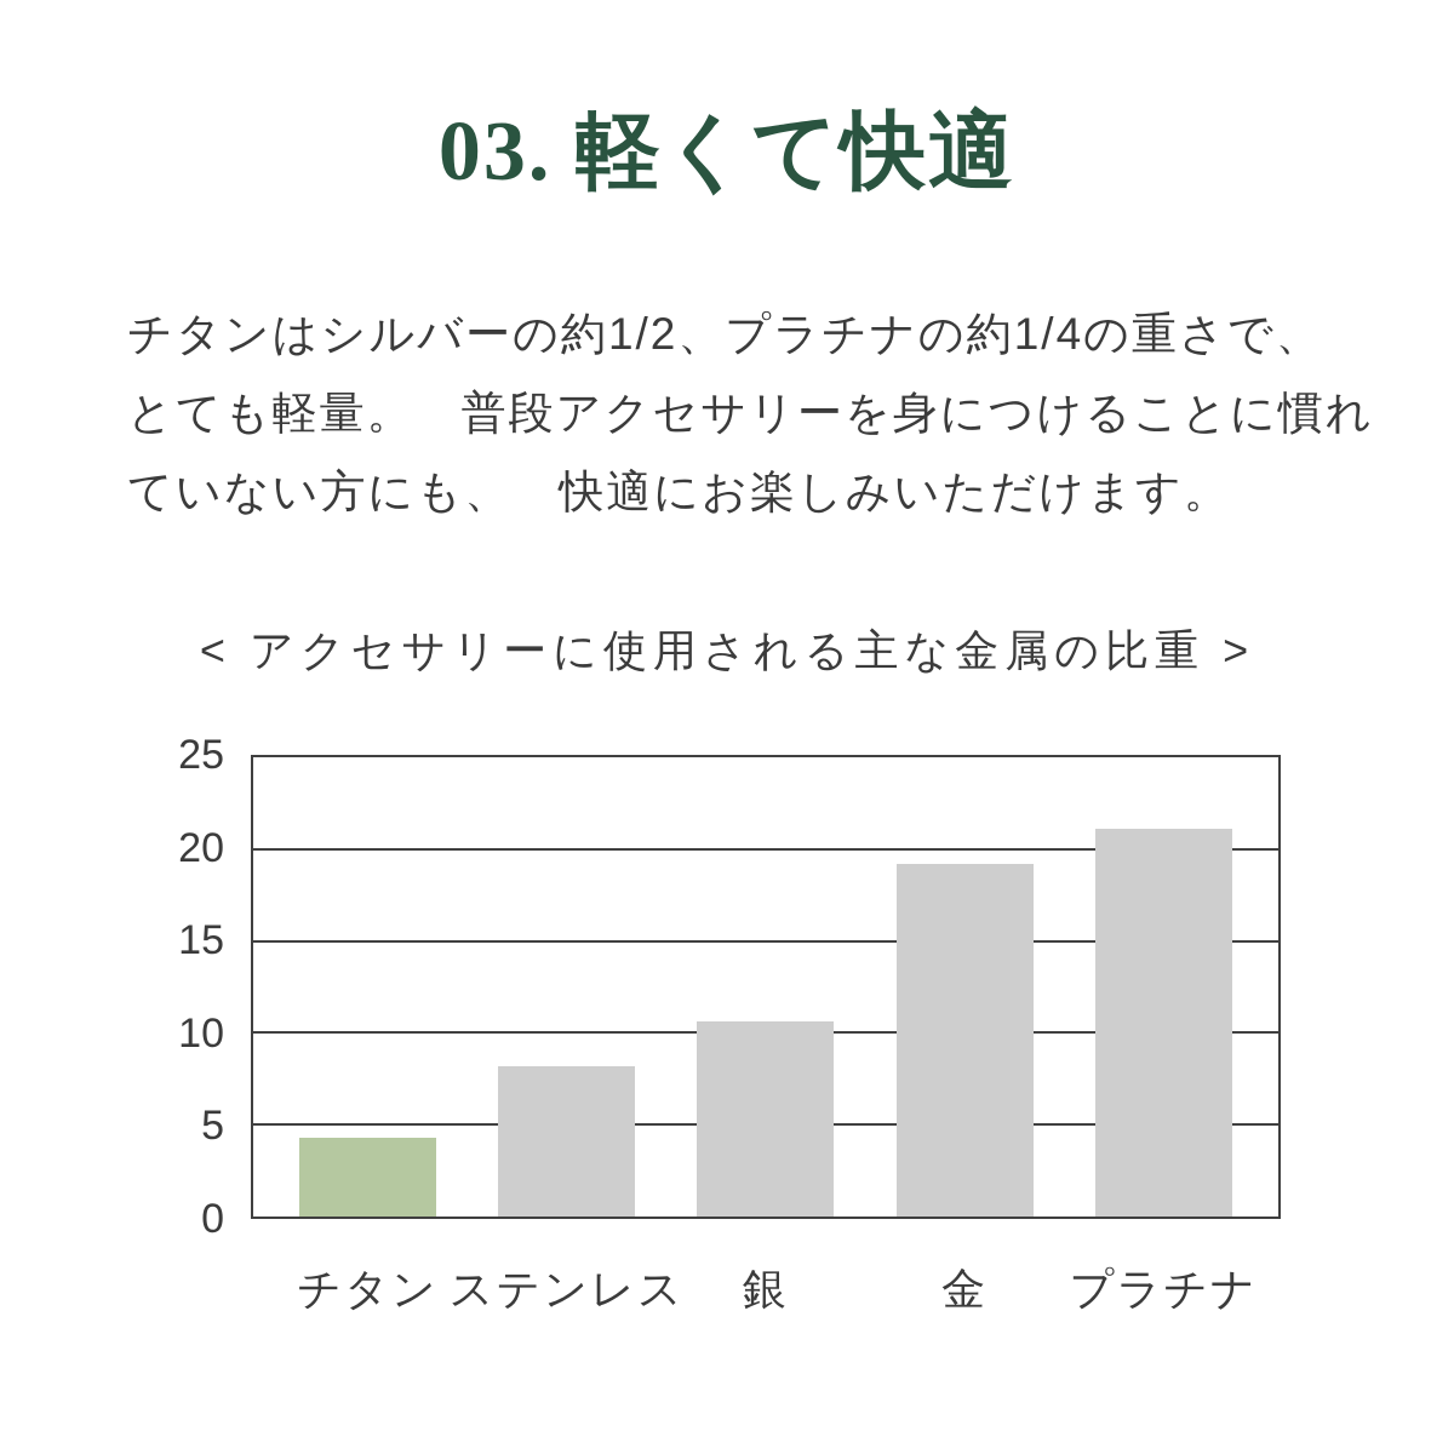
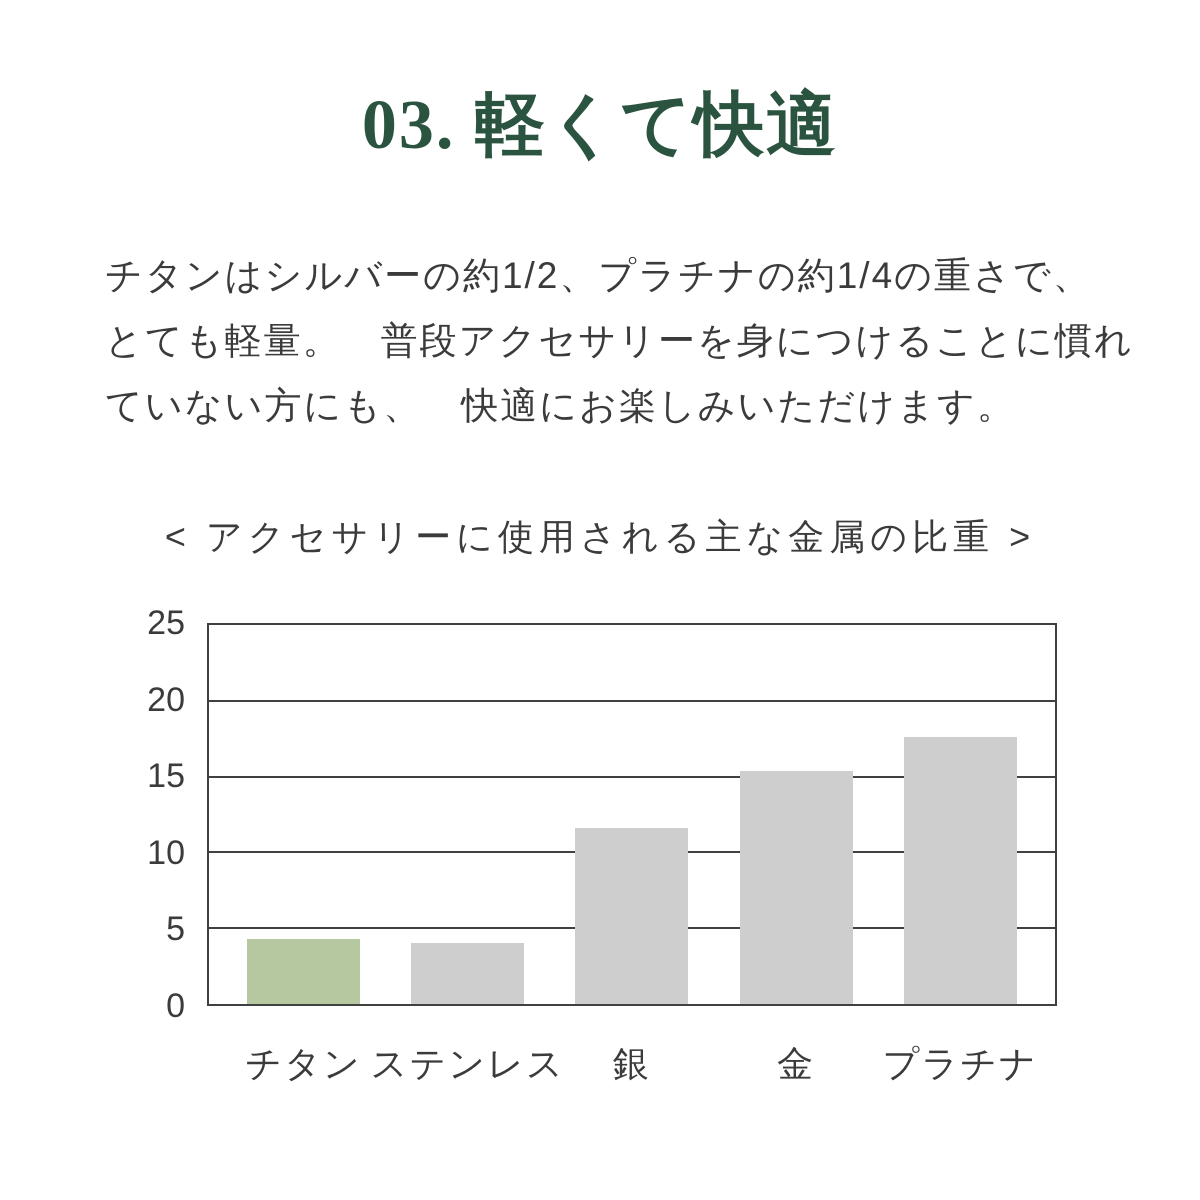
ステンレス: 8.2 -> 4.0
銀: 10.6 -> 11.6
金: 19.2 -> 15.4
プラチナ: 21.1 -> 17.6
